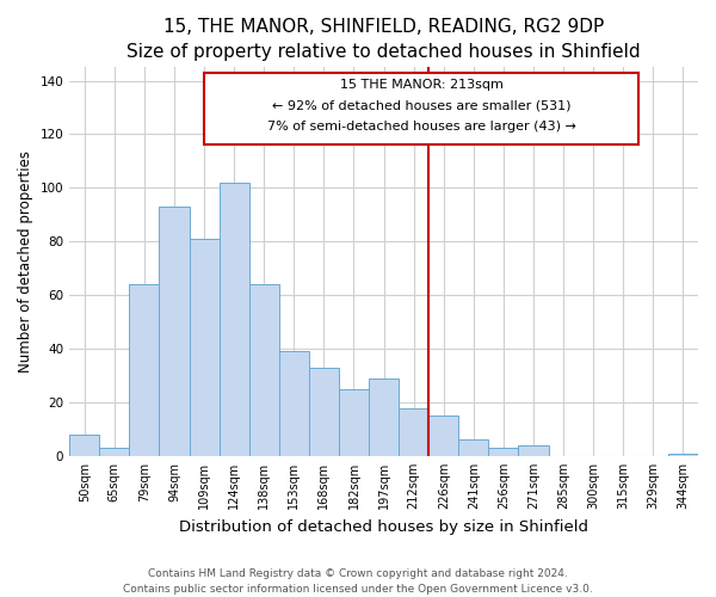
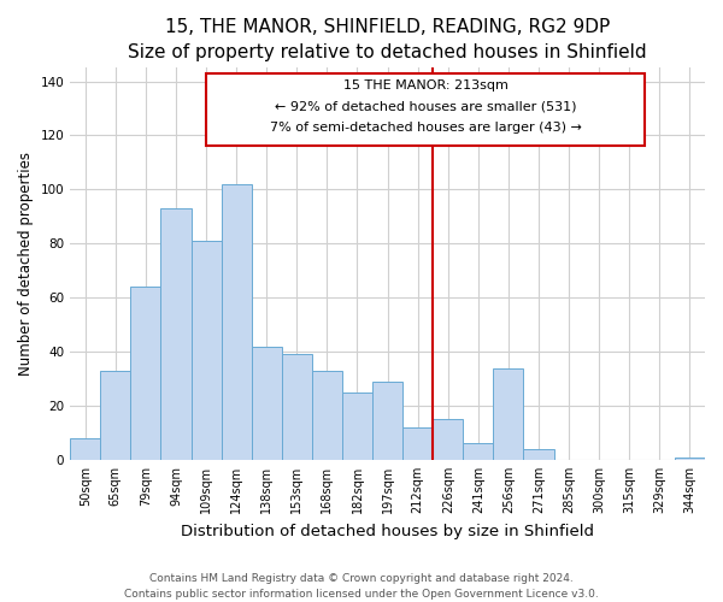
65sqm: 3 -> 33
138sqm: 64 -> 42
212sqm: 18 -> 12
256sqm: 3 -> 34
